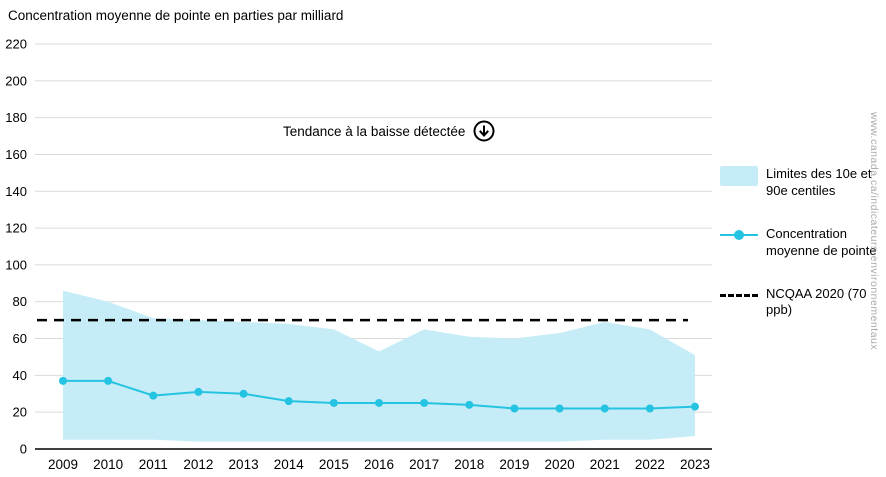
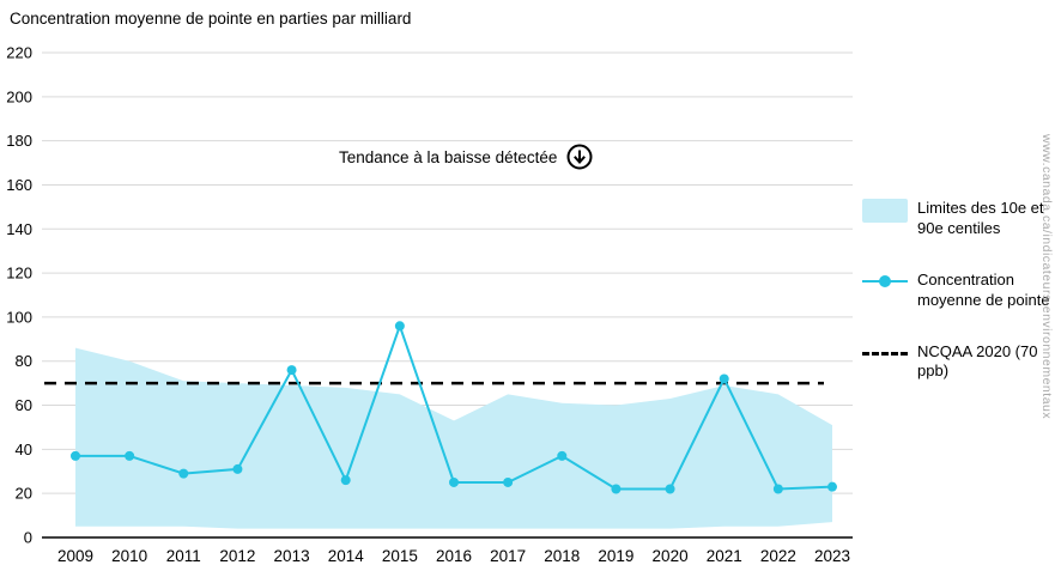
Concentration moyenne de pointe/2013: 30 -> 76
Concentration moyenne de pointe/2015: 25 -> 96
Concentration moyenne de pointe/2018: 24 -> 37
Concentration moyenne de pointe/2021: 22 -> 72
